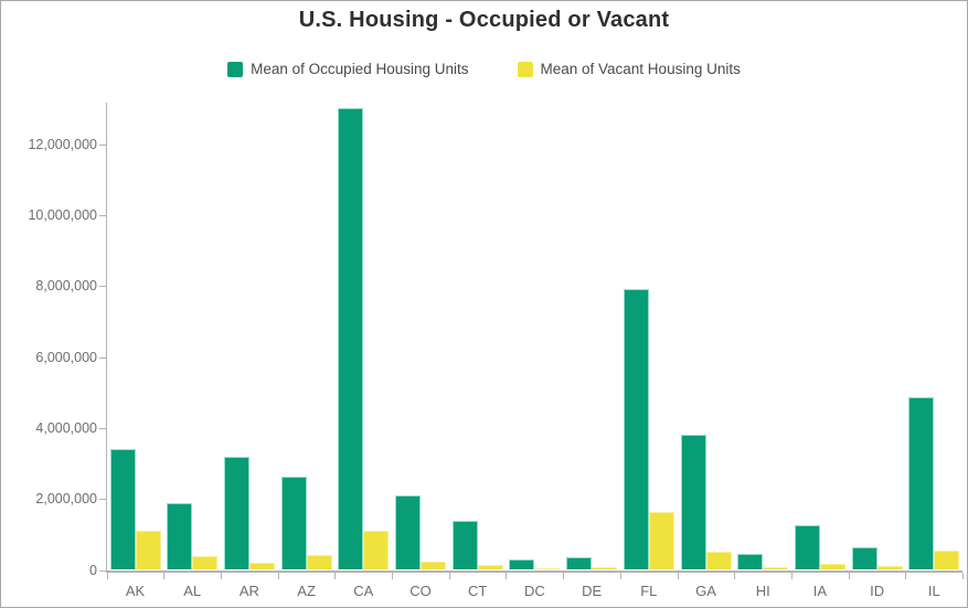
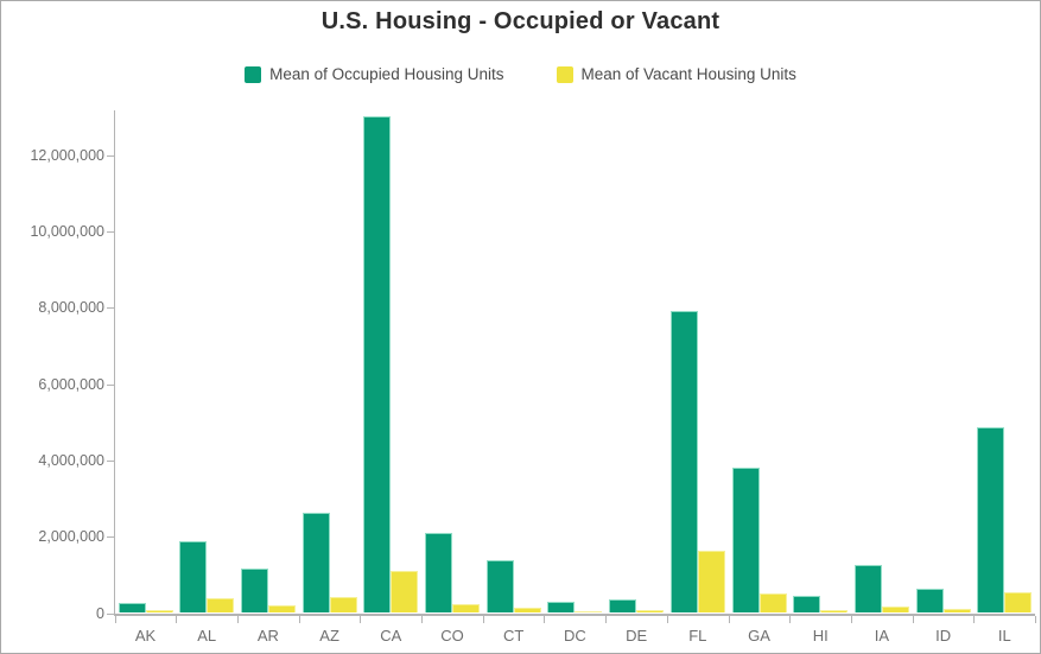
Mean of Occupied Housing Units/AK: 3400000 -> 200000
Mean of Vacant Housing Units/AK: 1100000 -> 100000
Mean of Occupied Housing Units/AR: 3200000 -> 1200000
